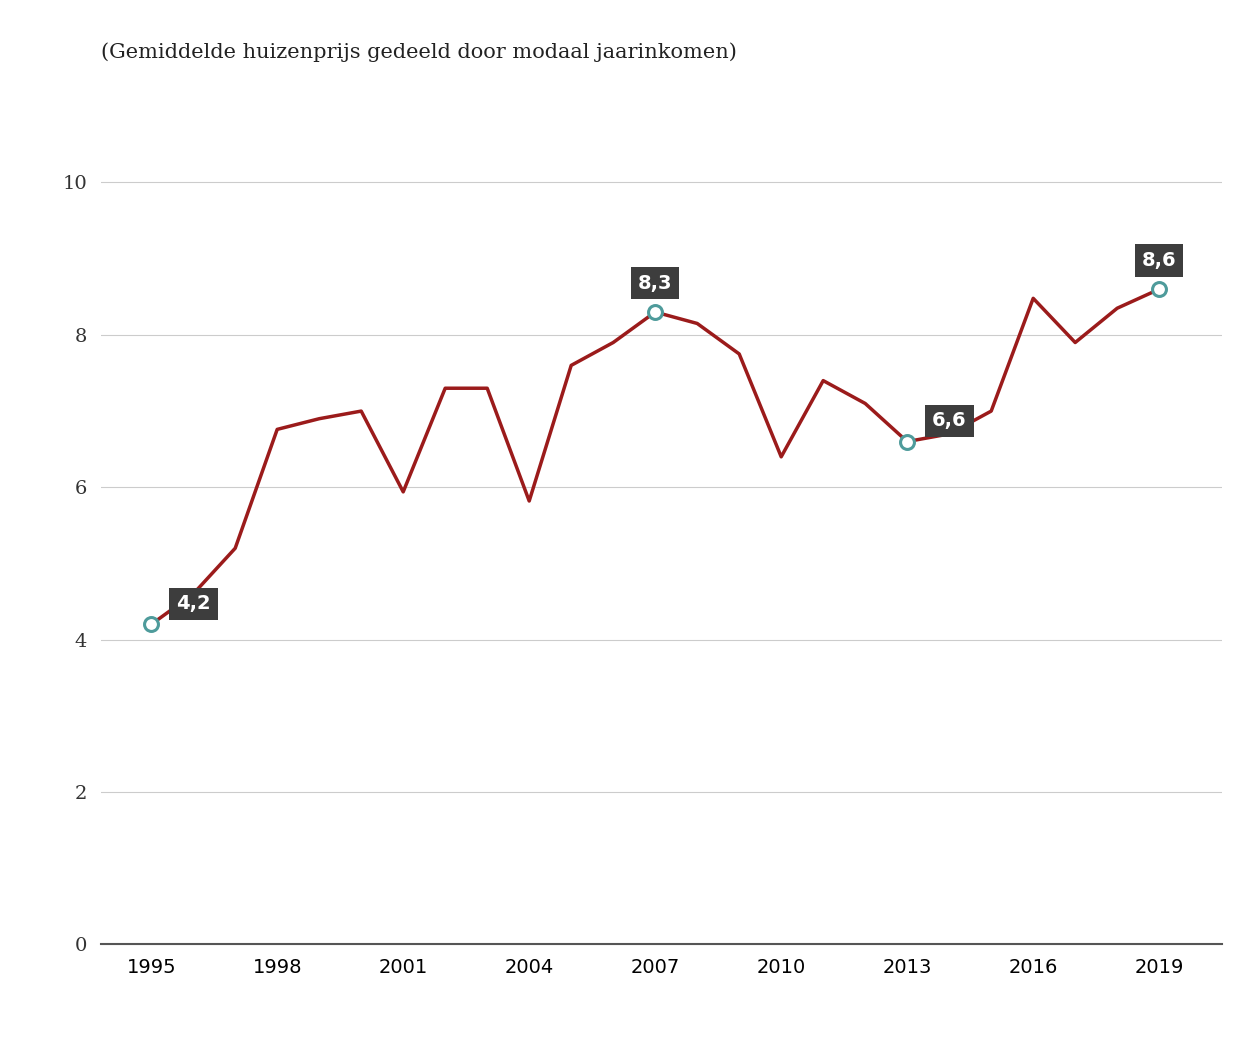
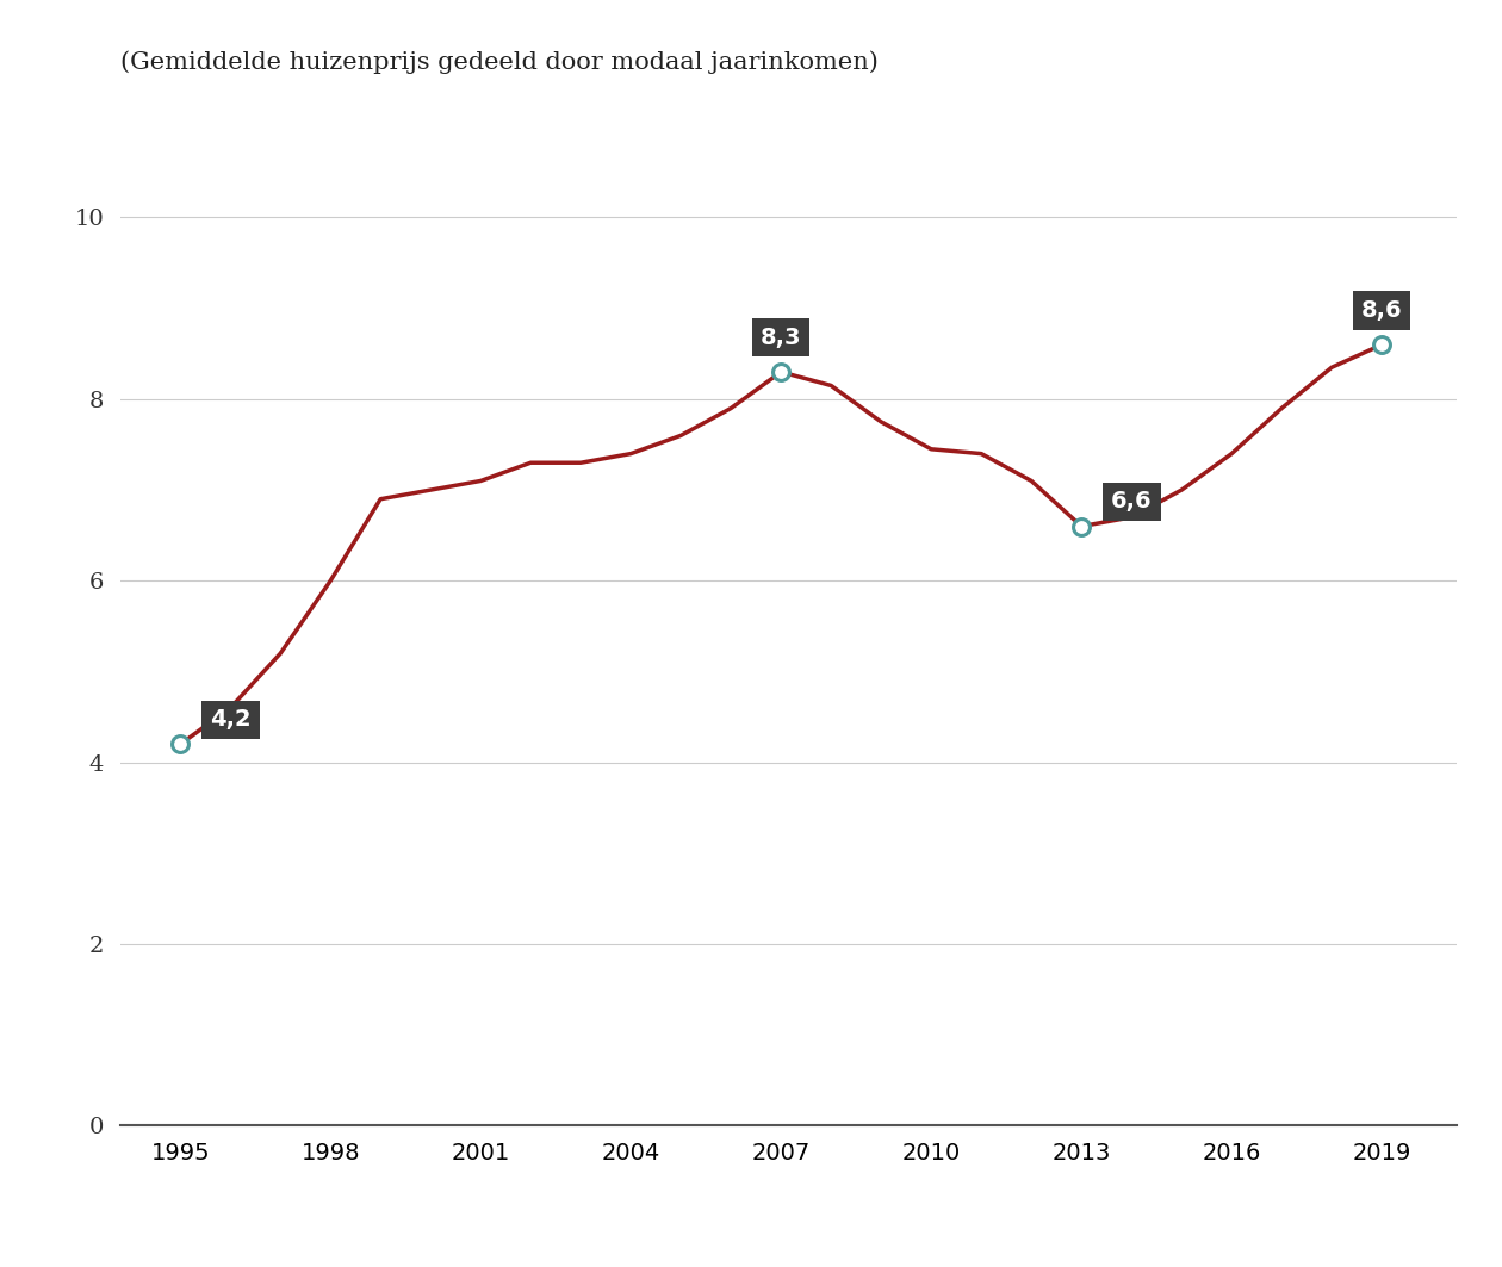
1998: 6.76 -> 6.00
2001: 5.94 -> 7.10
2004: 5.82 -> 7.40
2010: 6.40 -> 7.45
2016: 8.48 -> 7.40
